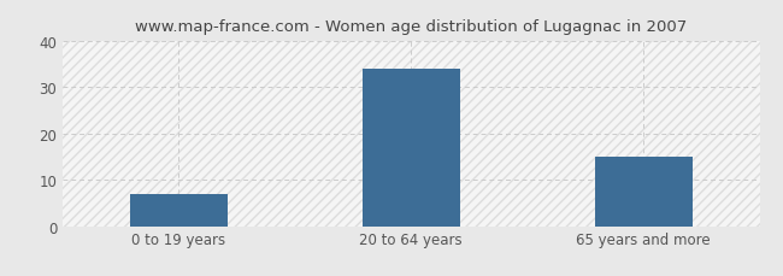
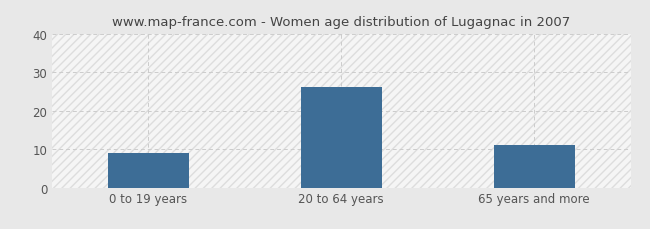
0 to 19 years: 7 -> 9
20 to 64 years: 34 -> 26
65 years and more: 15 -> 11
